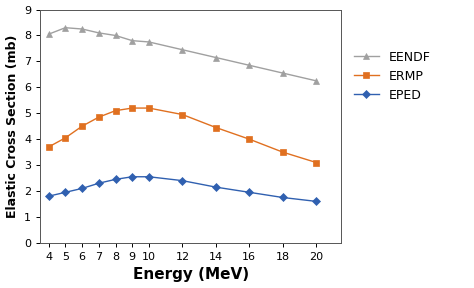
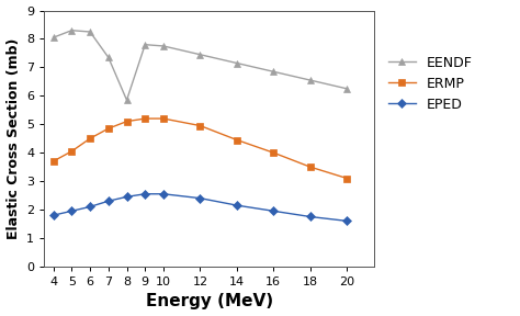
EENDF/7: 8.10 -> 7.35
EENDF/8: 8.00 -> 5.85
